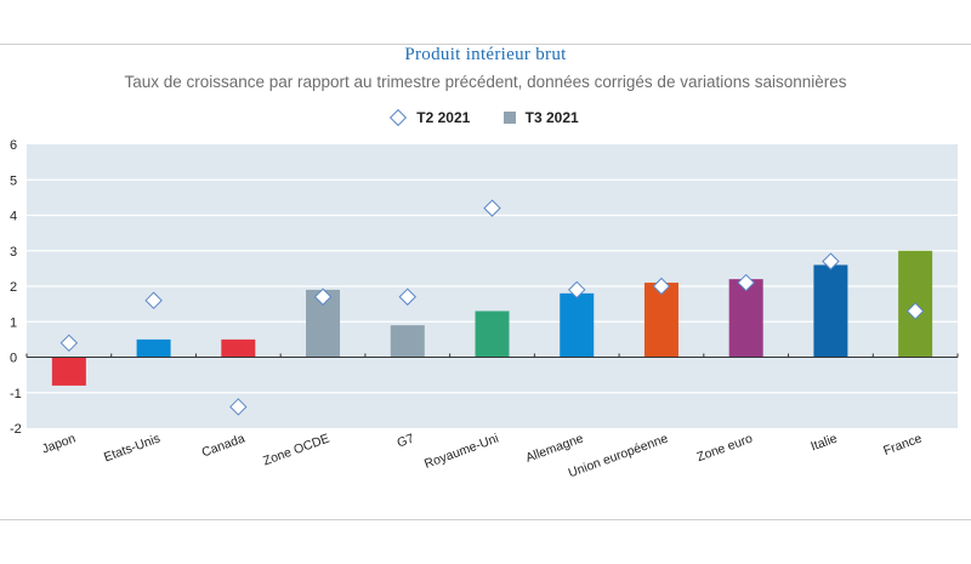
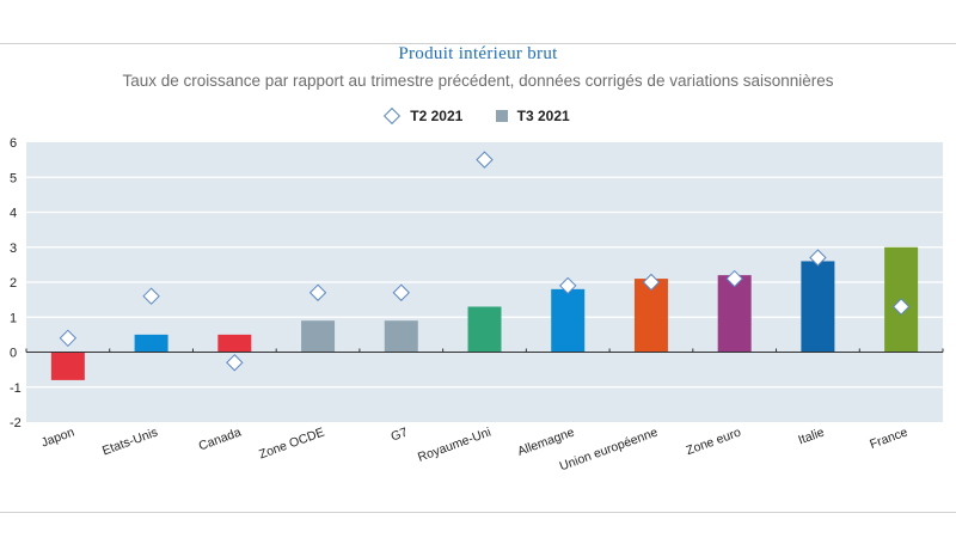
T2 2021/Canada: -1.4 -> -0.3
T3 2021/Zone OCDE: 1.9 -> 0.9
T2 2021/Royaume-Uni: 4.2 -> 5.5
